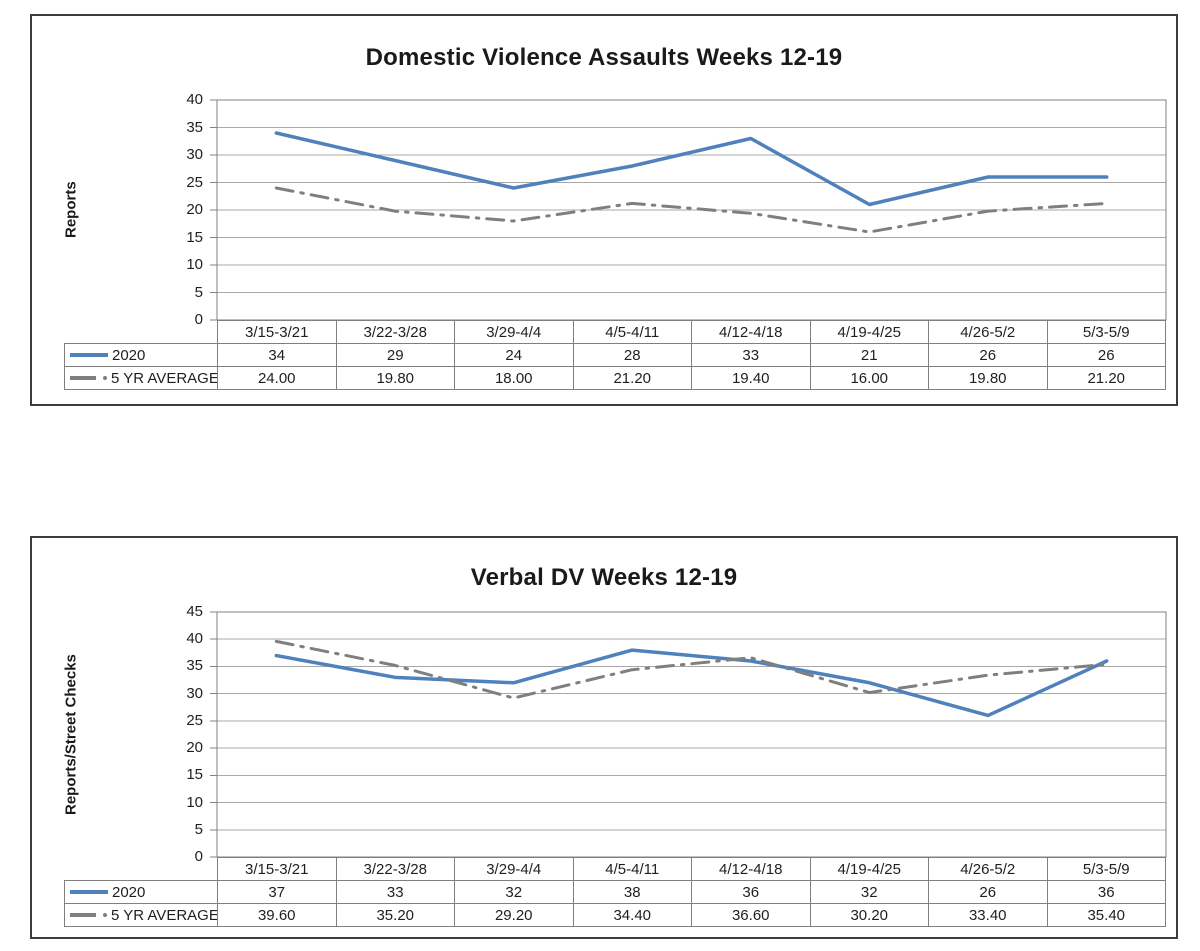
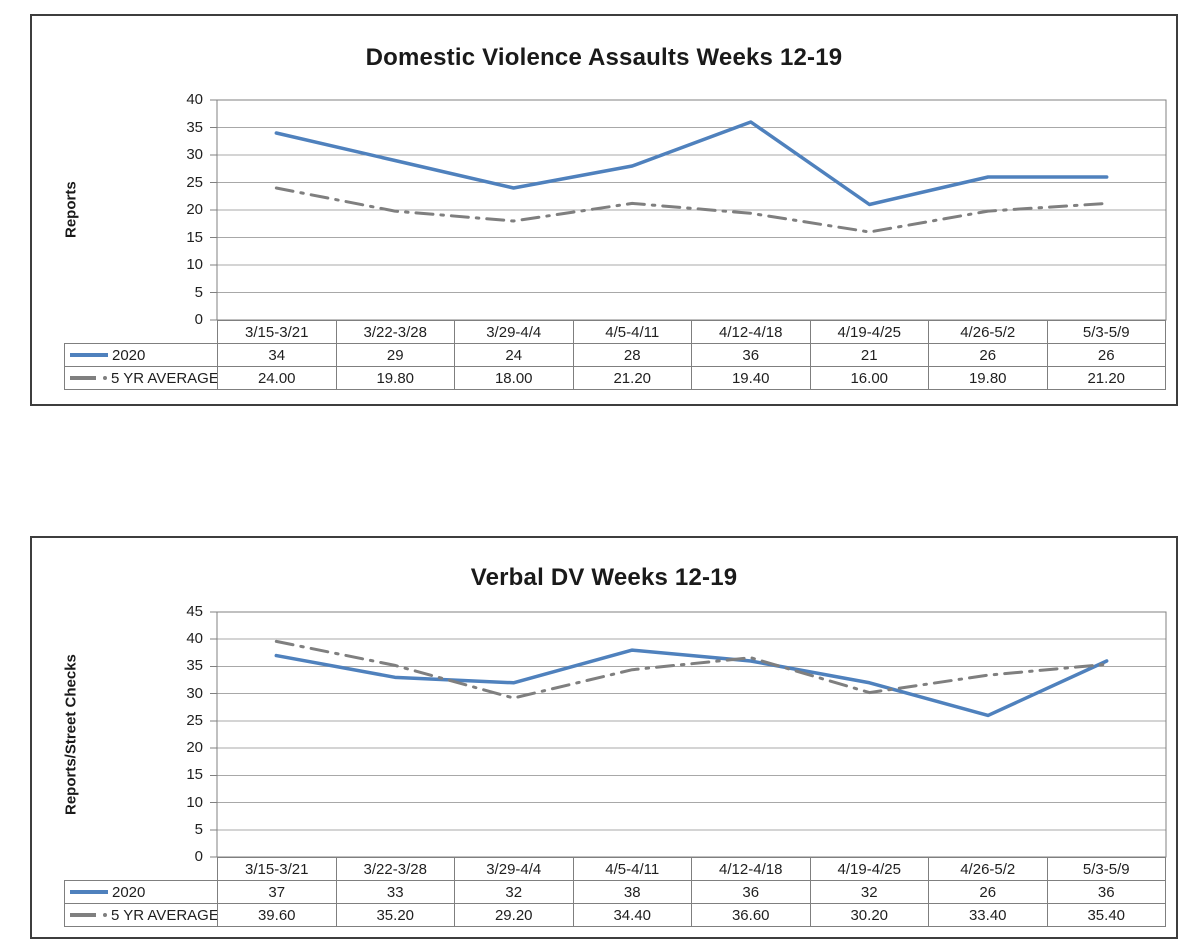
Domestic Violence Assaults Weeks 12-19/2020/4/12-4/18: 33 -> 36
